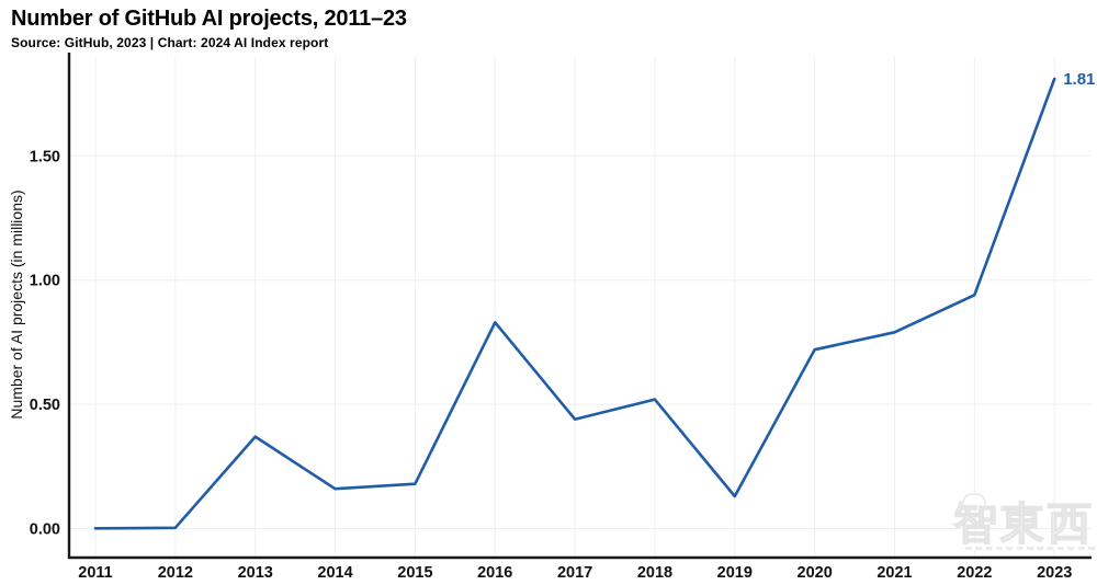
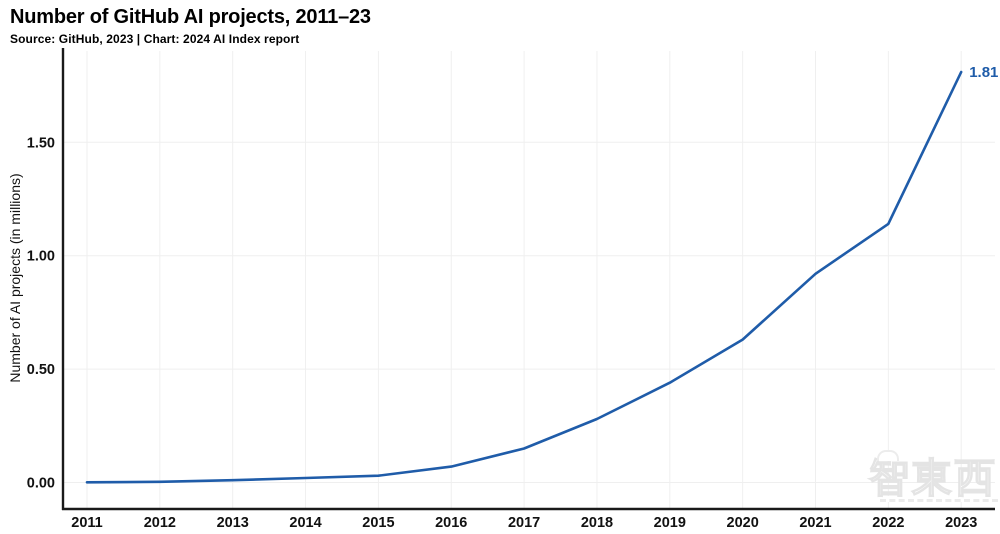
2013: 0.37 -> 0.01
2014: 0.16 -> 0.02
2015: 0.18 -> 0.03
2016: 0.83 -> 0.07
2017: 0.44 -> 0.15
2018: 0.52 -> 0.28
2019: 0.13 -> 0.44
2020: 0.72 -> 0.63
2021: 0.79 -> 0.92
2022: 0.94 -> 1.14
